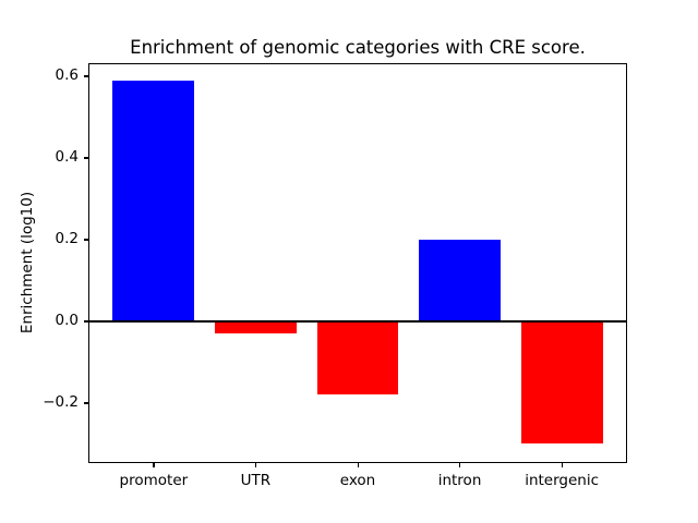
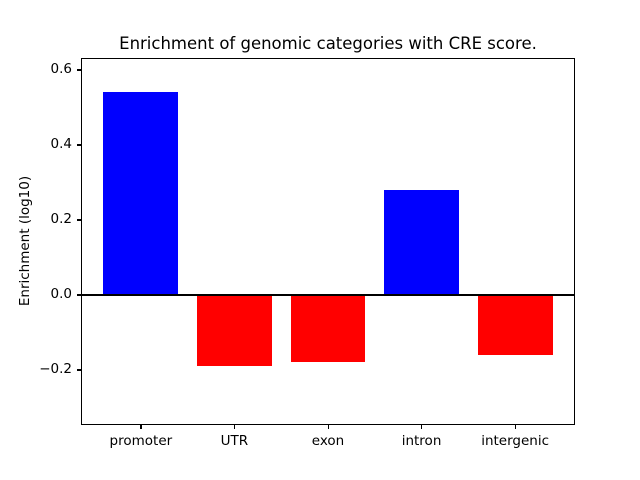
promoter: 0.59 -> 0.54
UTR: -0.03 -> -0.19
intron: 0.20 -> 0.28
intergenic: -0.30 -> -0.16
